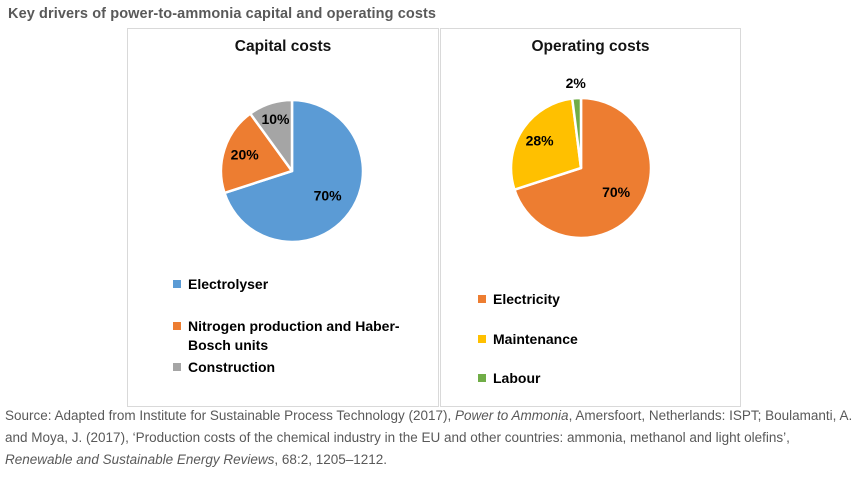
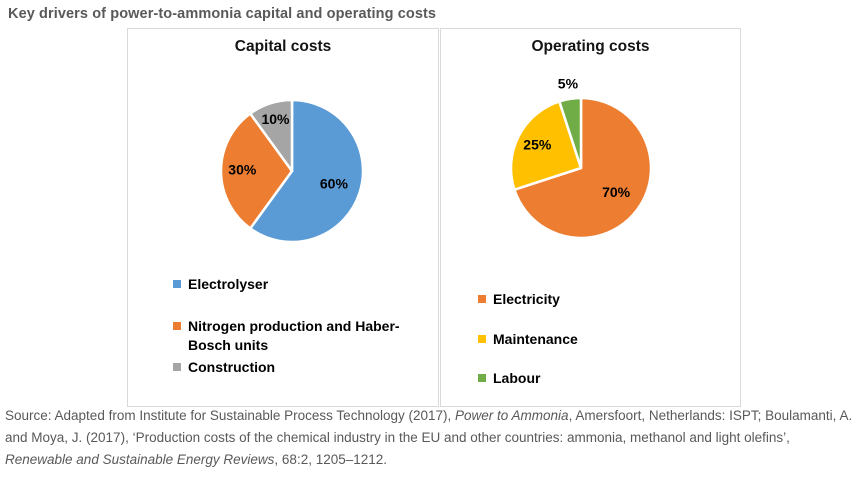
Capital costs/Electrolyser: 70% -> 60%
Capital costs/Nitrogen production and Haber-Bosch units: 20% -> 30%
Operating costs/Maintenance: 28% -> 25%
Operating costs/Labour: 2% -> 5%
